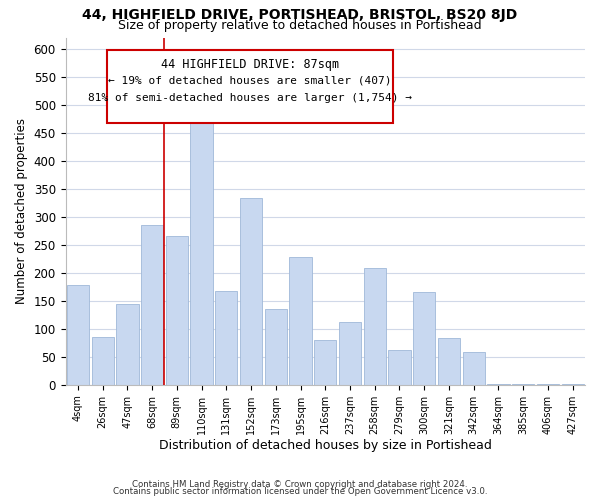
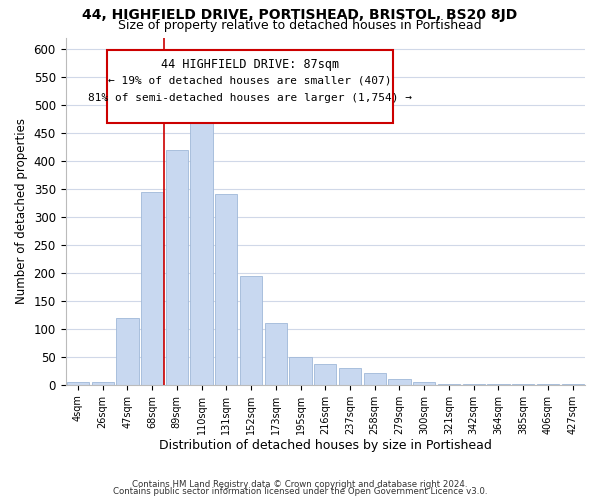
4sqm: 178 -> 5
26sqm: 86 -> 5
47sqm: 144 -> 120
68sqm: 286 -> 345
89sqm: 266 -> 420
131sqm: 168 -> 340
152sqm: 334 -> 195
173sqm: 136 -> 110
195sqm: 228 -> 50
216sqm: 80 -> 37
237sqm: 112 -> 30
258sqm: 208 -> 22
279sqm: 62 -> 10
300sqm: 166 -> 5
321sqm: 84 -> 2
342sqm: 58 -> 2
